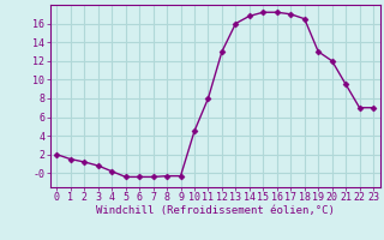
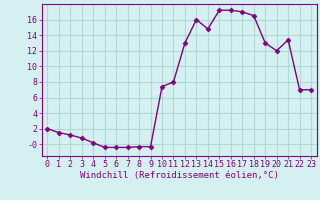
10: 4.5 -> 7.4
14: 16.8 -> 14.8
21: 9.5 -> 13.4
